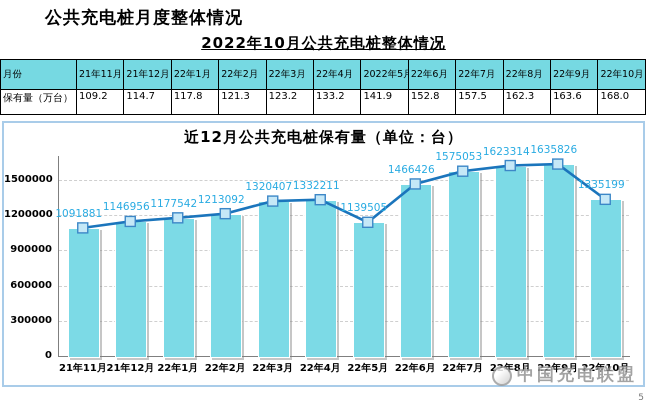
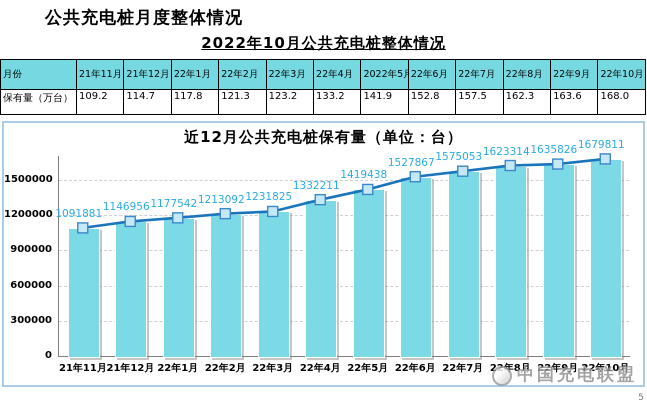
22年3月: 1320407 -> 1231825
22年5月: 1139505 -> 1419438
22年6月: 1466426 -> 1527867
22年10月: 1335199 -> 1679811
